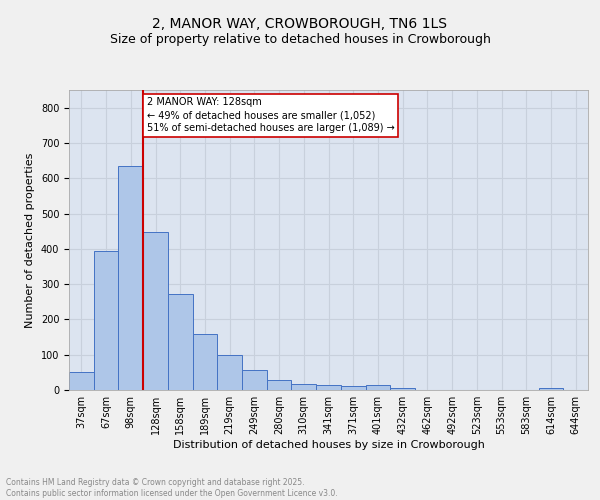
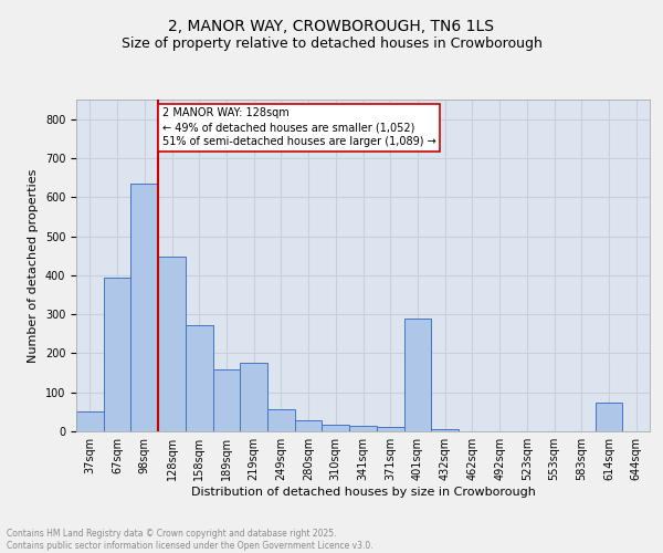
219sqm: 100 -> 175
401sqm: 14 -> 290
614sqm: 5 -> 75
